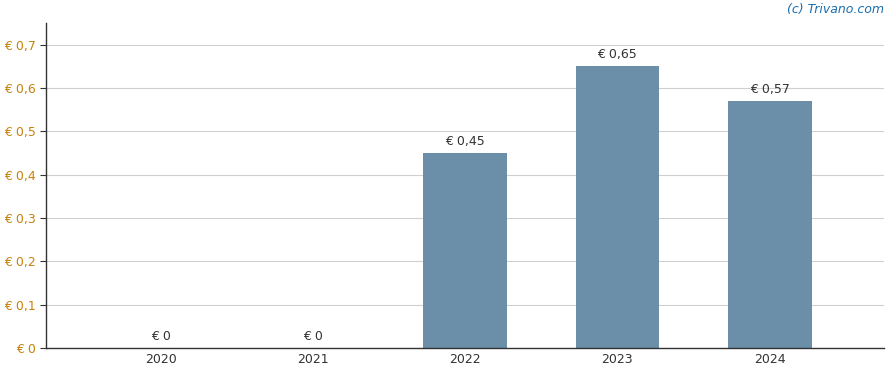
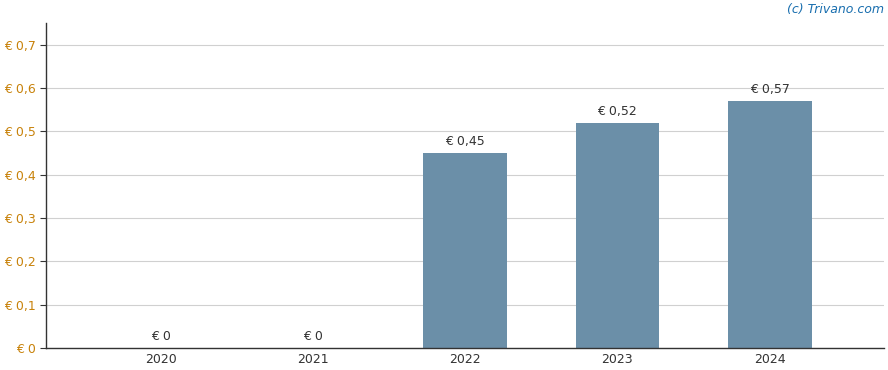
2023: 0,65 -> 0,52
